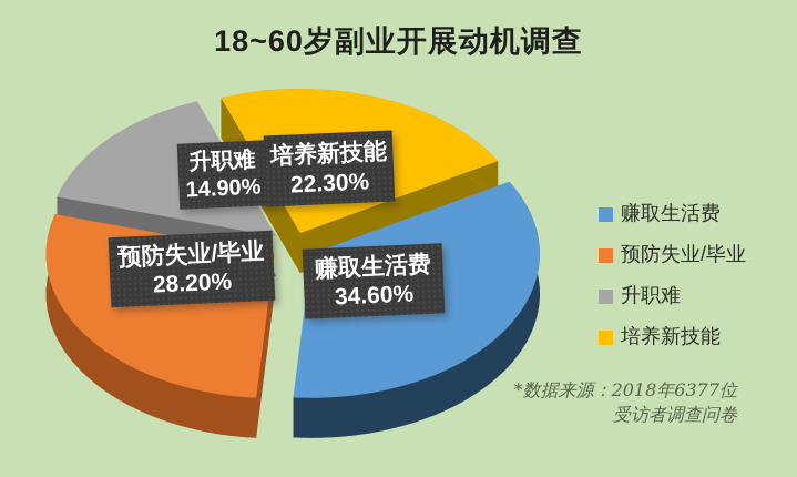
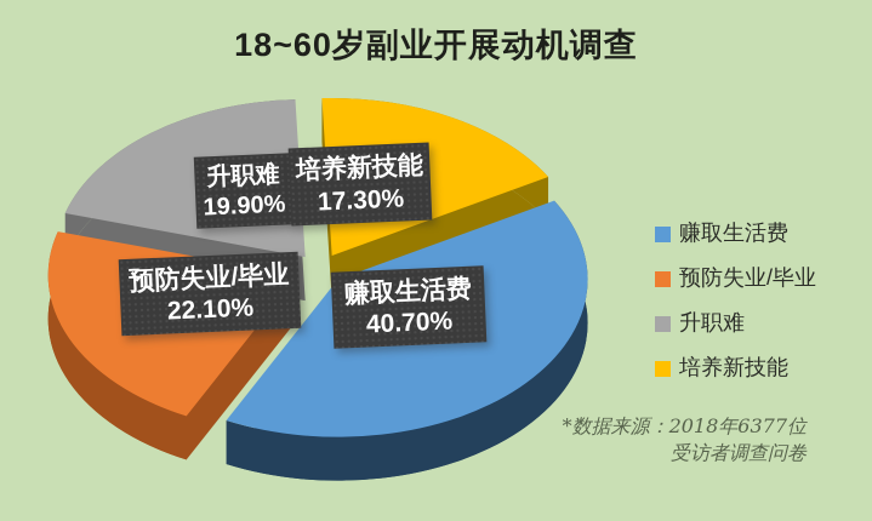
赚取生活费: 34.60% -> 40.70%
预防失业/毕业: 28.20% -> 22.10%
升职难: 14.90% -> 19.90%
培养新技能: 22.30% -> 17.30%
